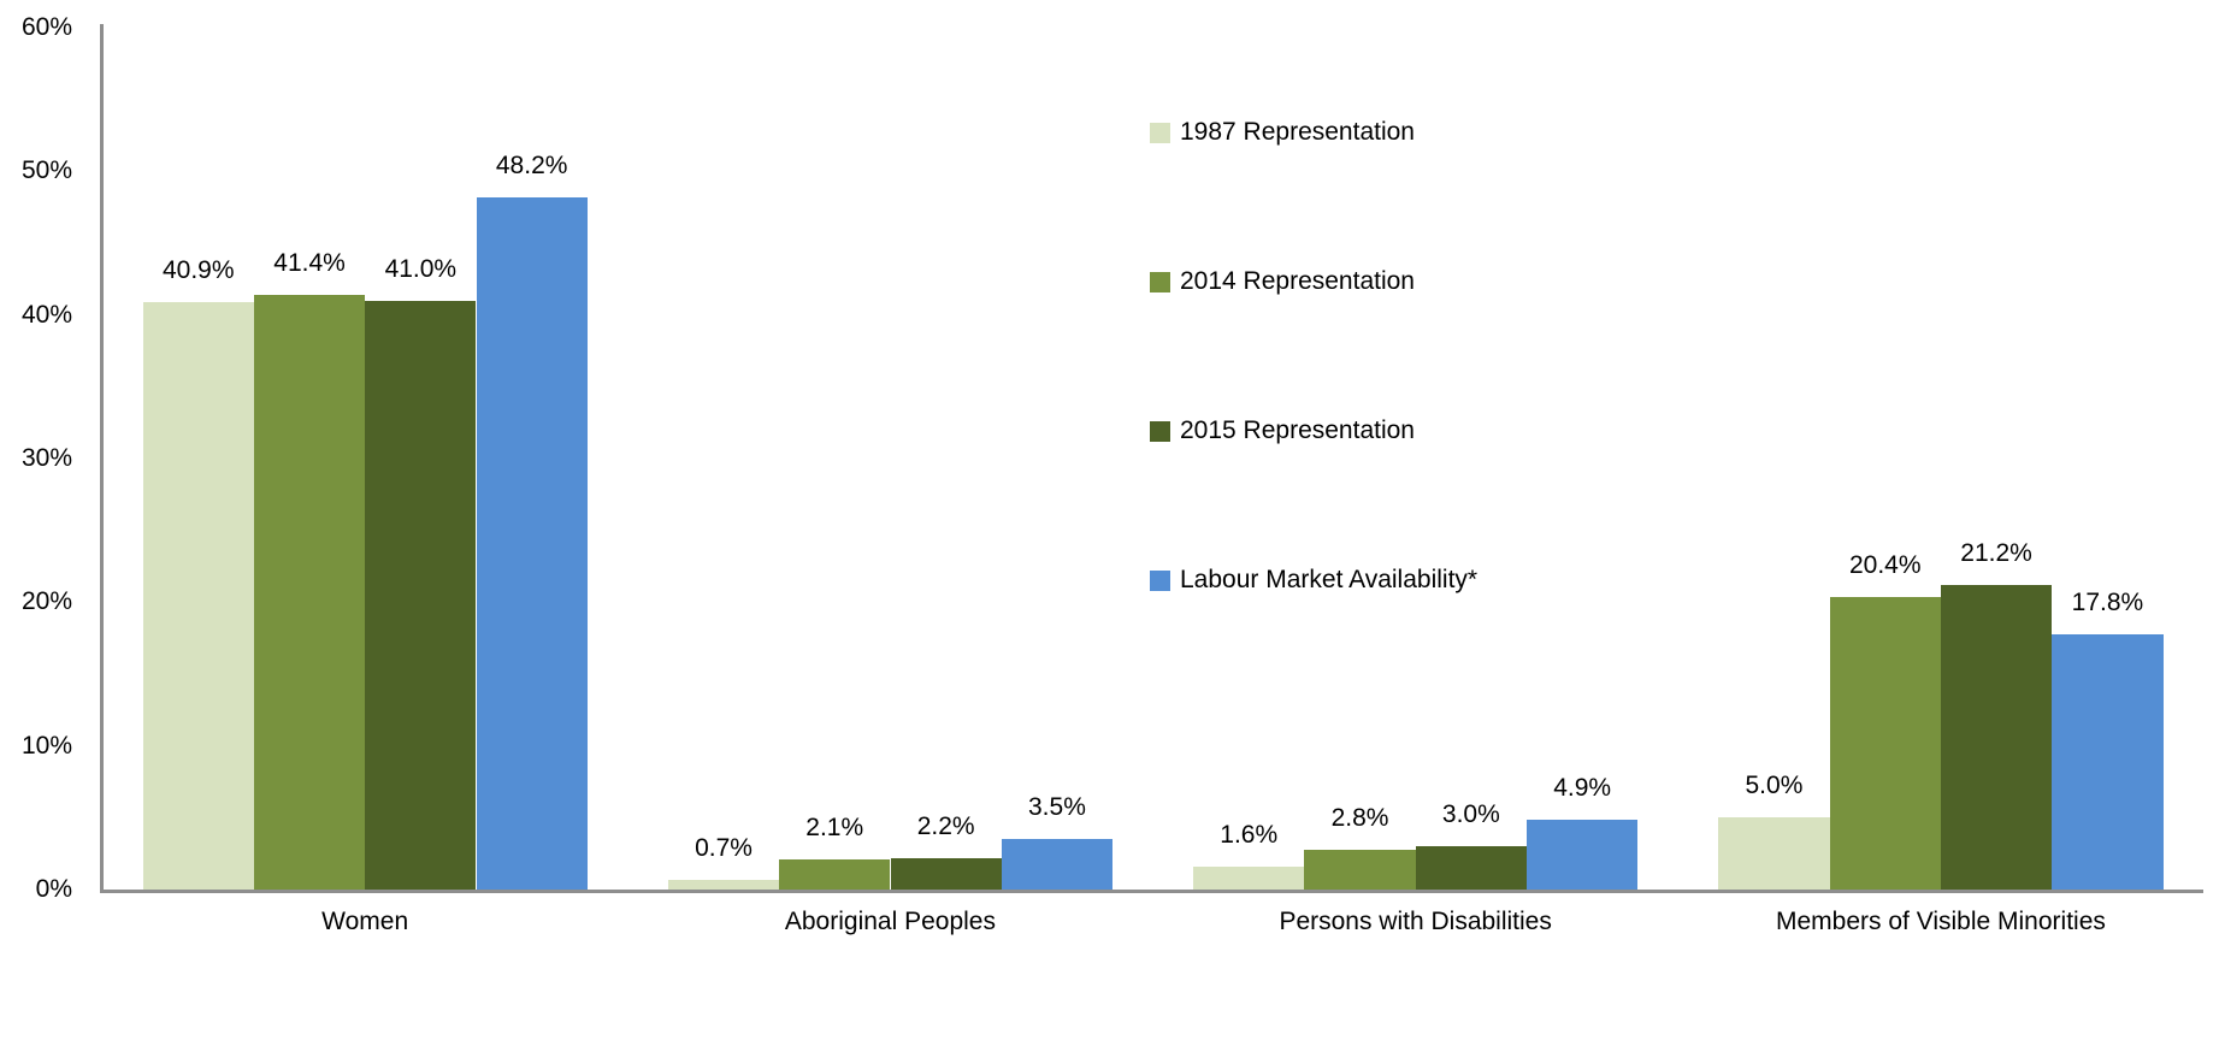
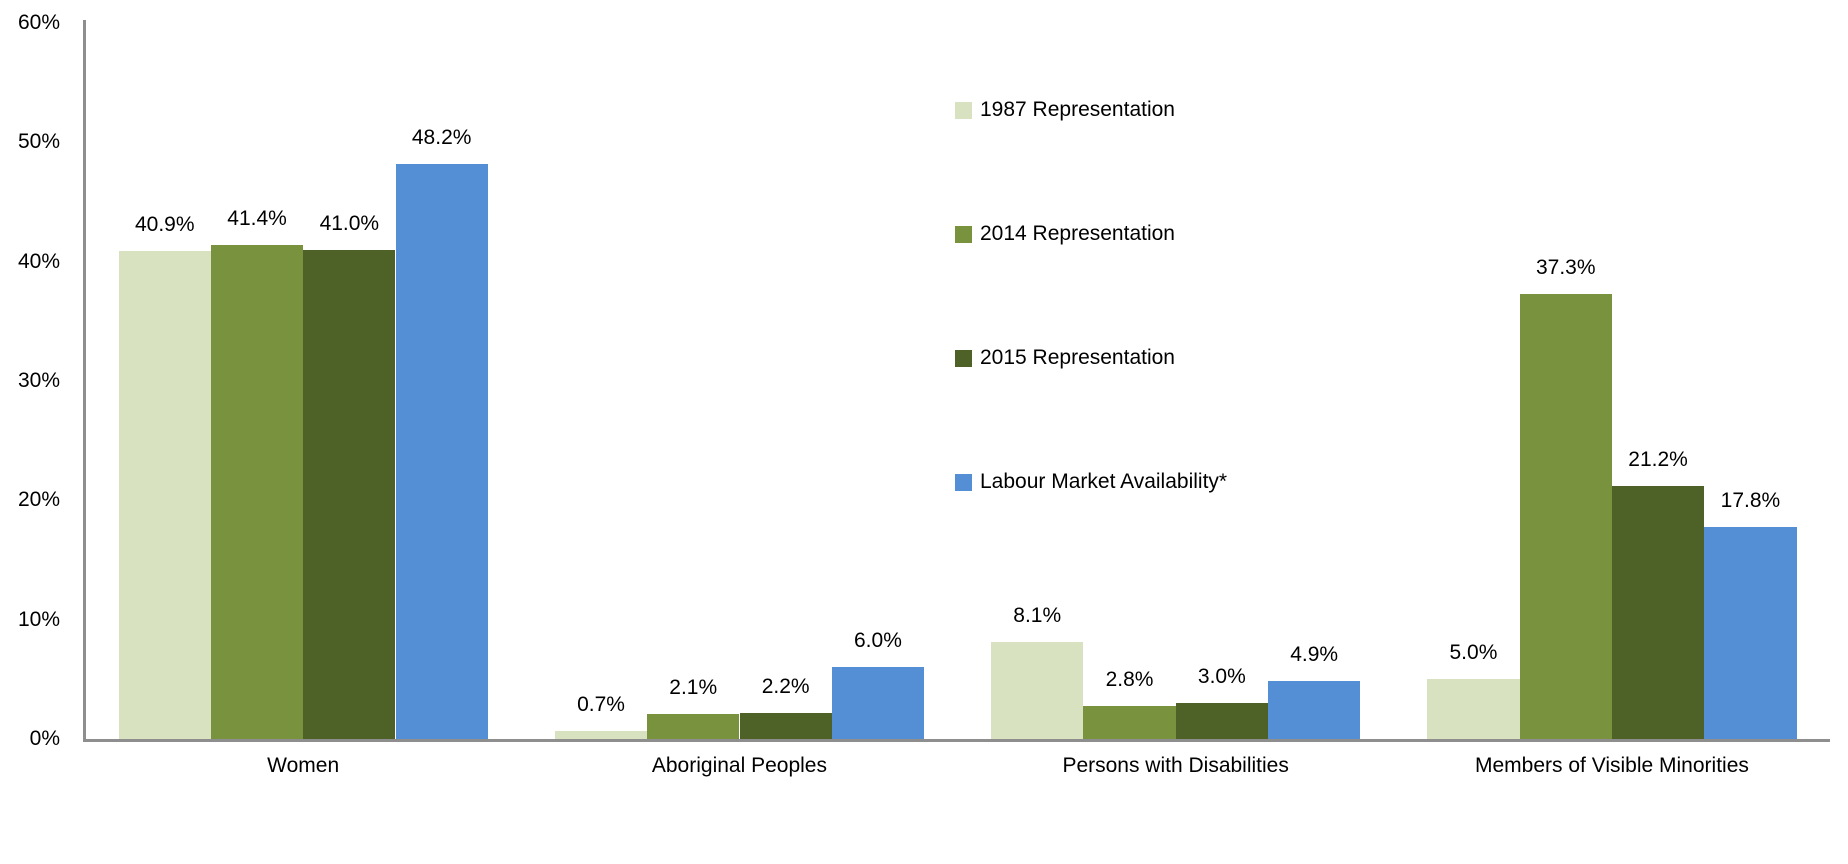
Labour Market Availability*/Aboriginal Peoples: 3.5% -> 6.0%
1987 Representation/Persons with Disabilities: 1.6% -> 8.1%
2014 Representation/Members of Visible Minorities: 20.4% -> 37.3%
